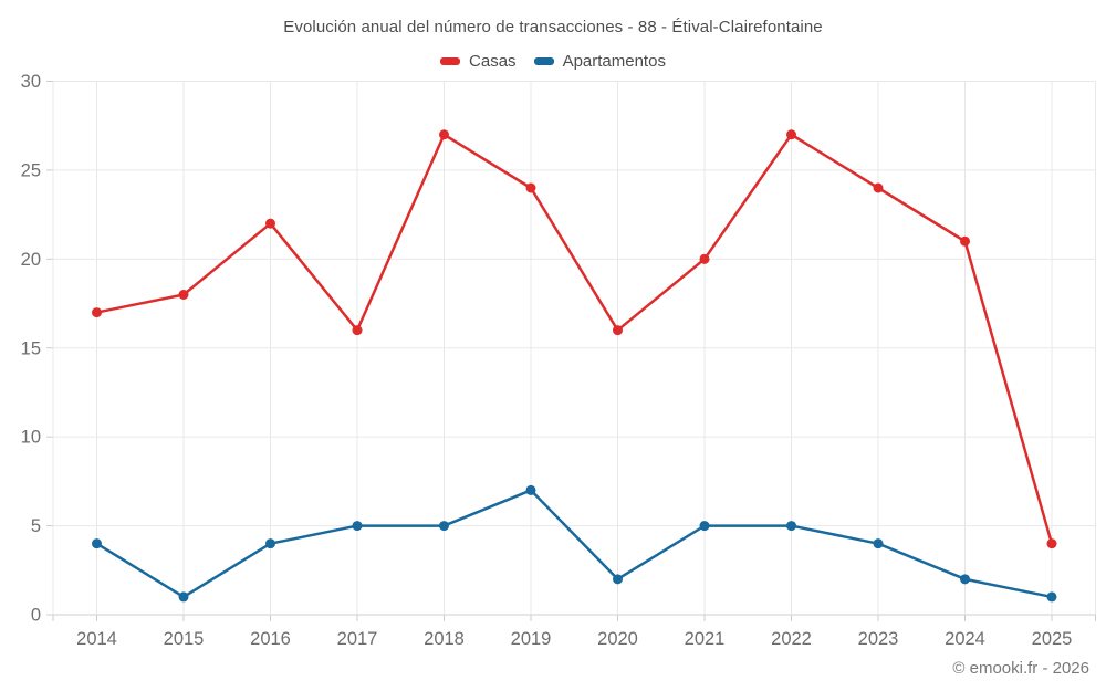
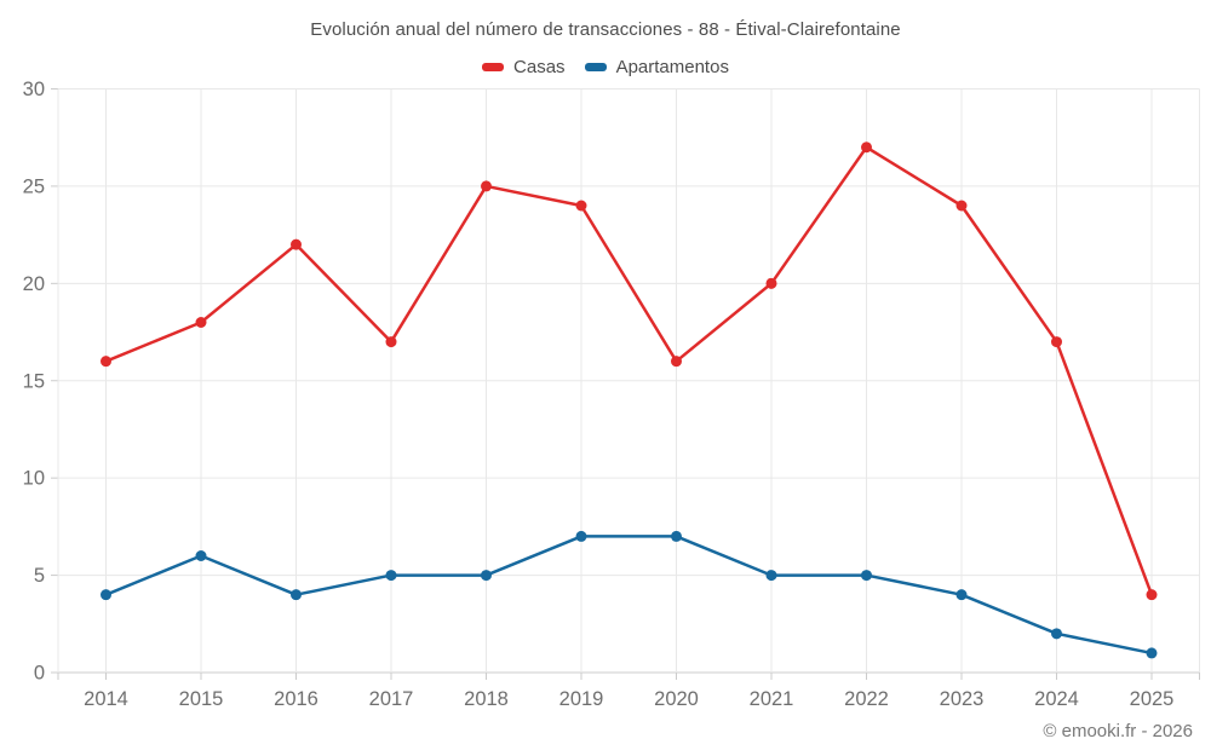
Casas/2014: 17 -> 16
Apartamentos/2015: 1 -> 6
Casas/2017: 16 -> 17
Casas/2018: 27 -> 25
Apartamentos/2020: 2 -> 7
Casas/2024: 21 -> 17
